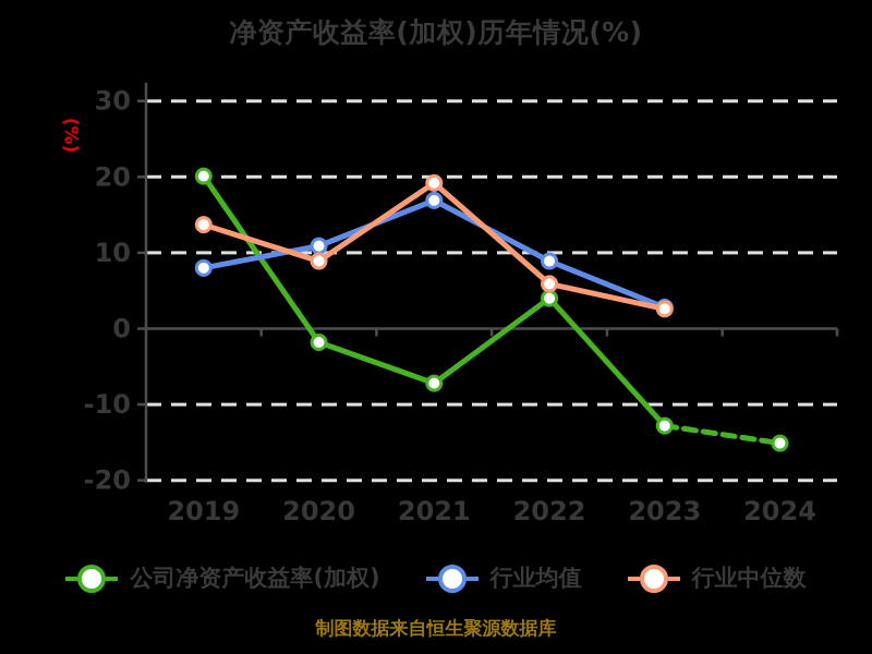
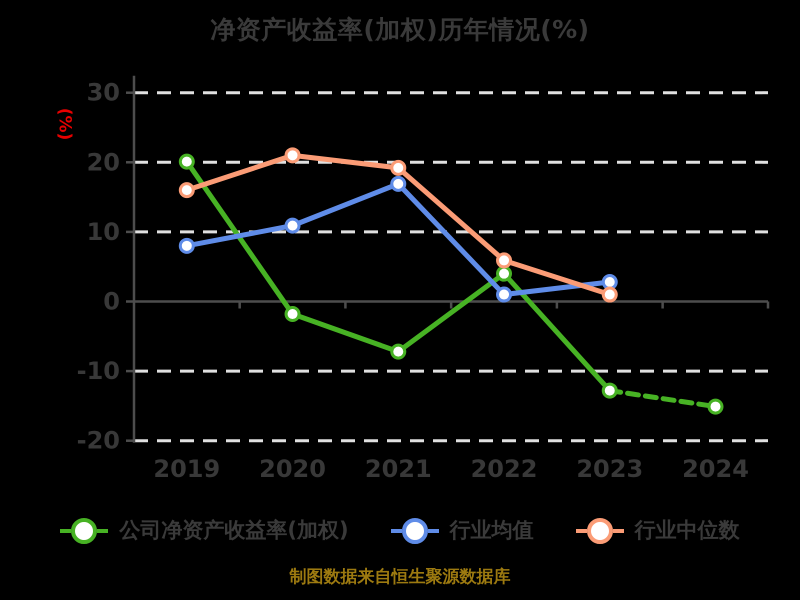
行业中位数/2019: 14 -> 16
行业中位数/2020: 9 -> 21
行业均值/2022: 9 -> 1
行业中位数/2023: 3 -> 1
